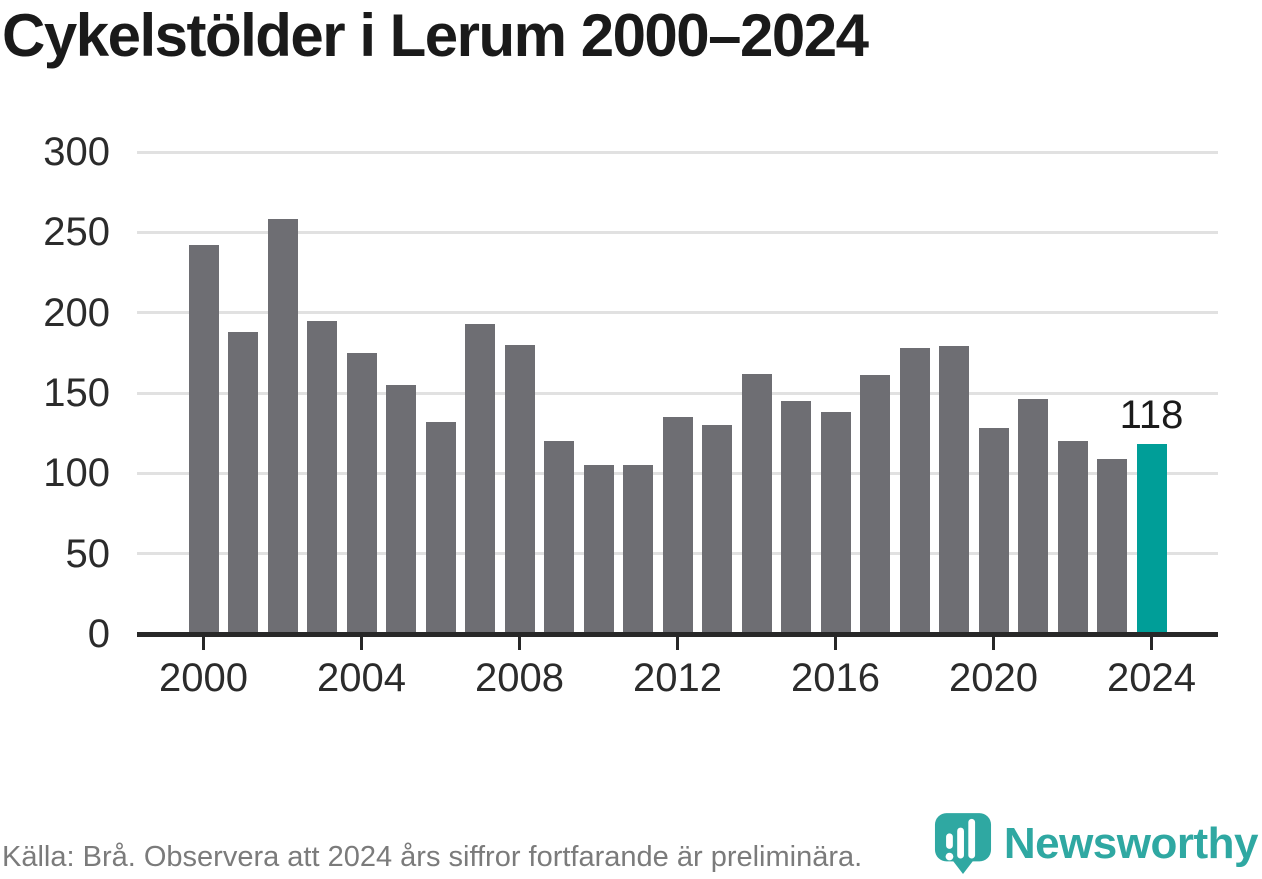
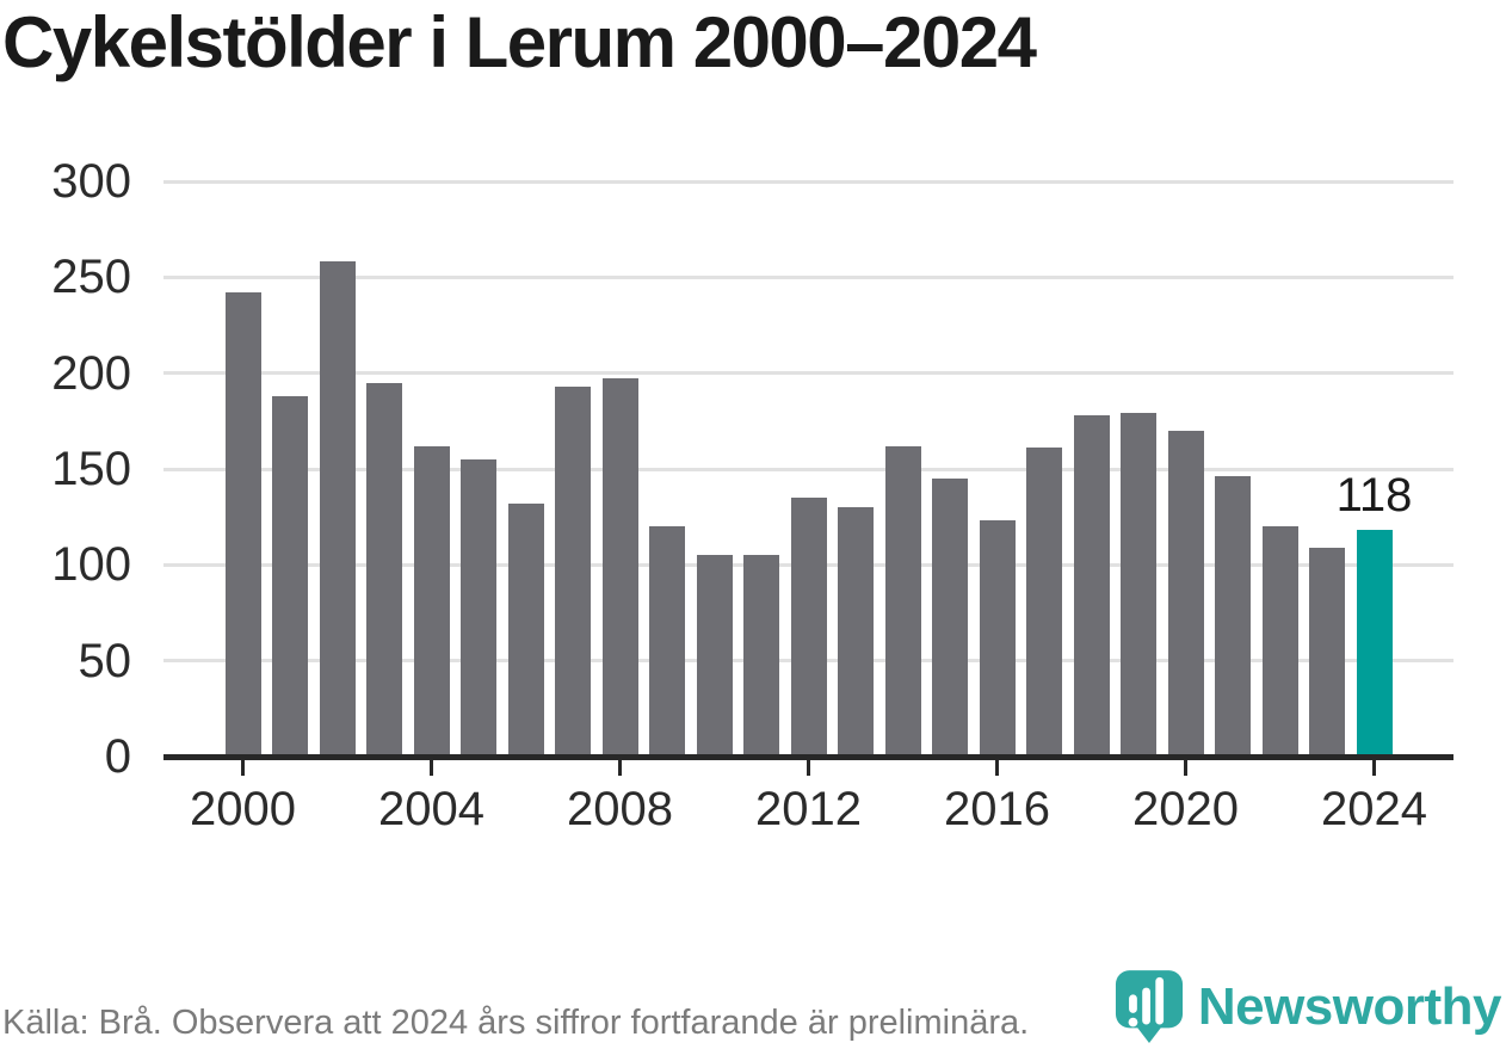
2004: 175 -> 162
2008: 180 -> 197
2016: 138 -> 123
2020: 128 -> 170
